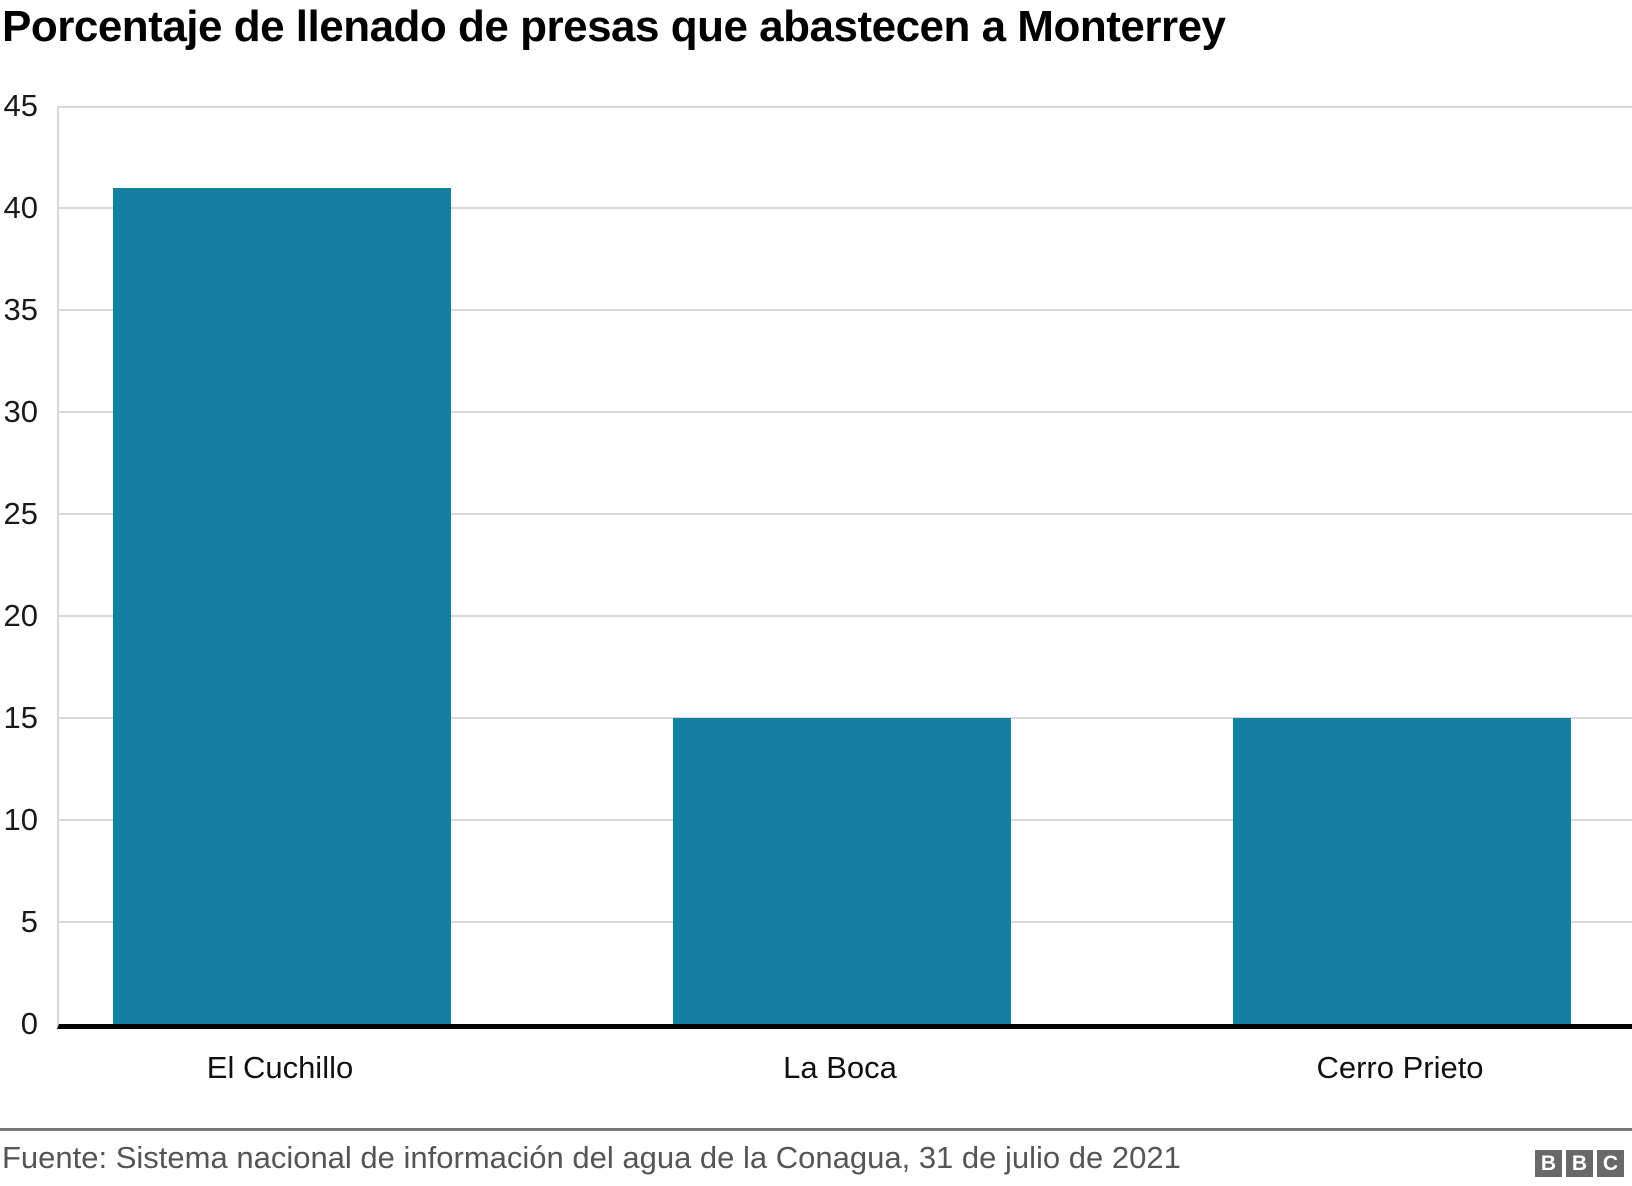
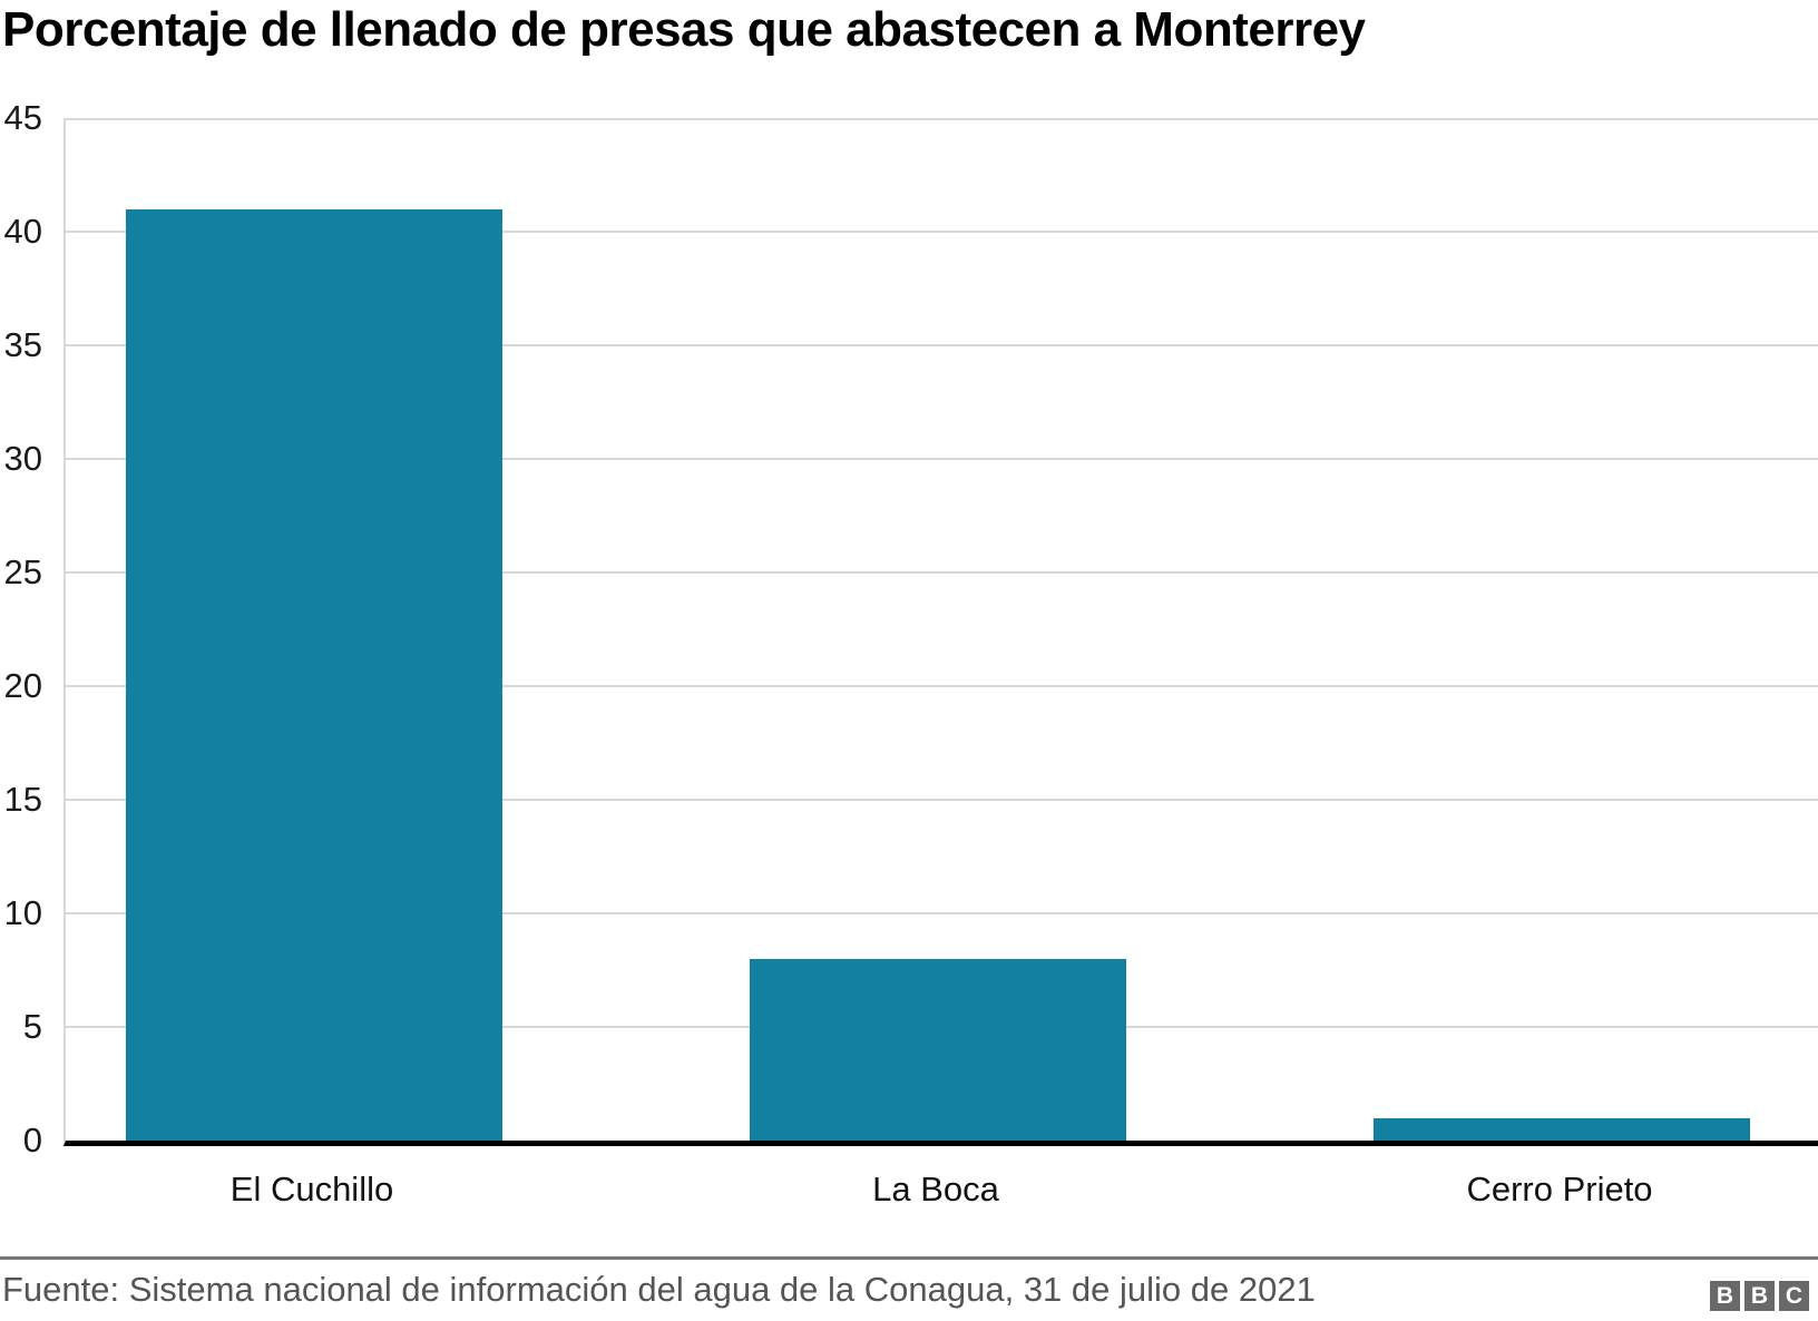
La Boca: 15 -> 8
Cerro Prieto: 15 -> 1
